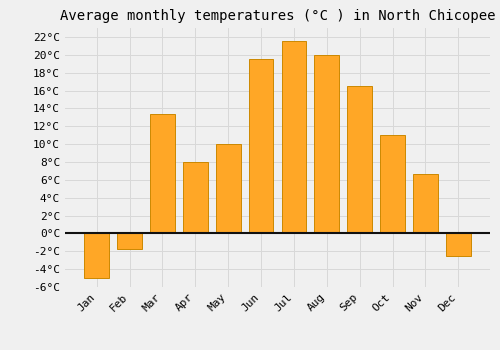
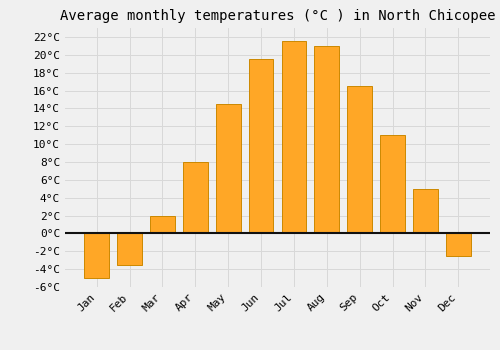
Feb: -1.8°C -> -3.5°C
Mar: 13.4°C -> 2.0°C
May: 10.0°C -> 14.5°C
Aug: 20.0°C -> 21.0°C
Nov: 6.6°C -> 5.0°C
